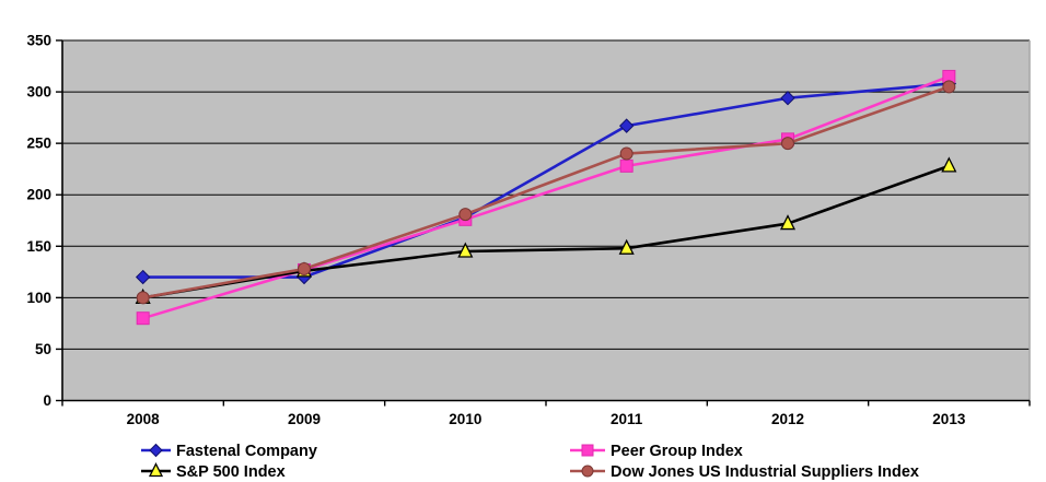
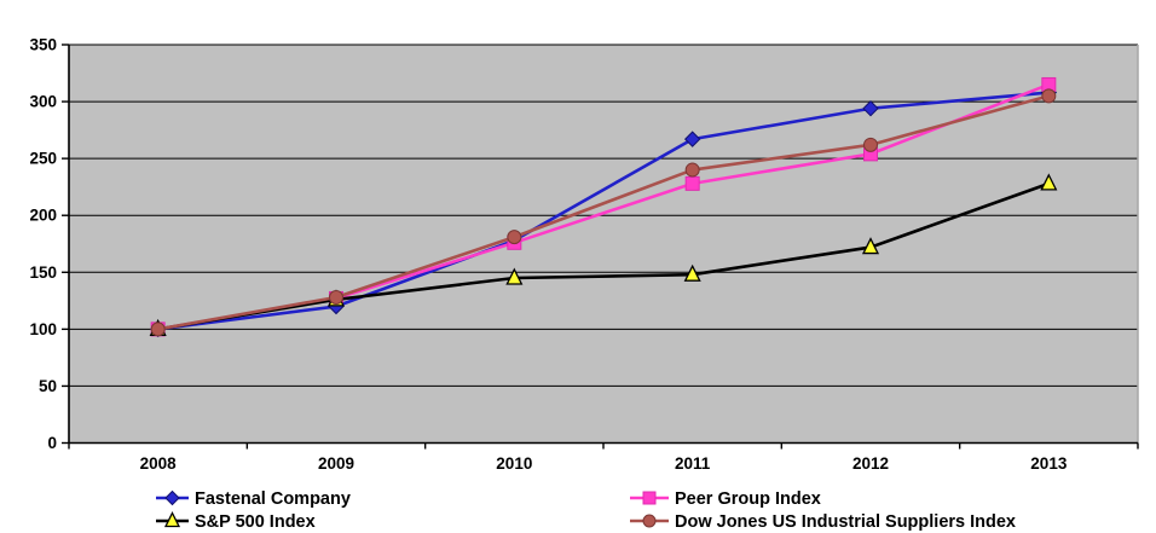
Fastenal Company/2008: 120 -> 100
Peer Group Index/2008: 80 -> 100
Dow Jones US Industrial Suppliers Index/2012: 250 -> 260
